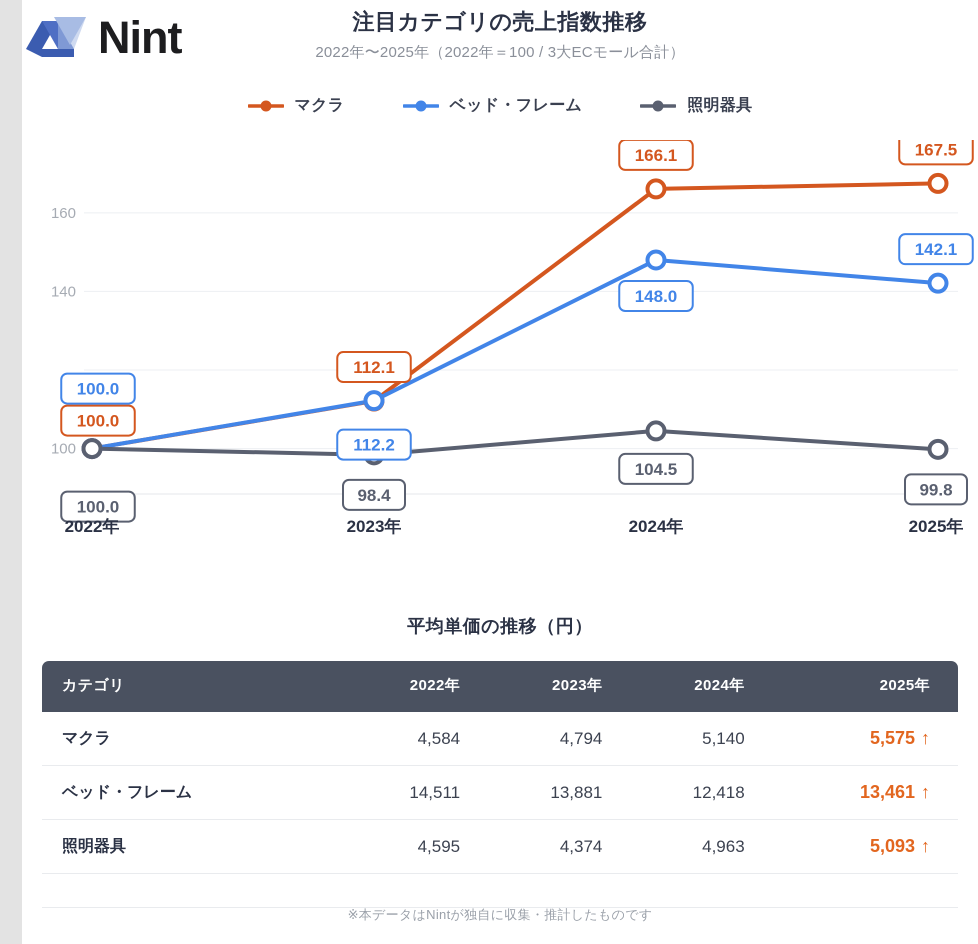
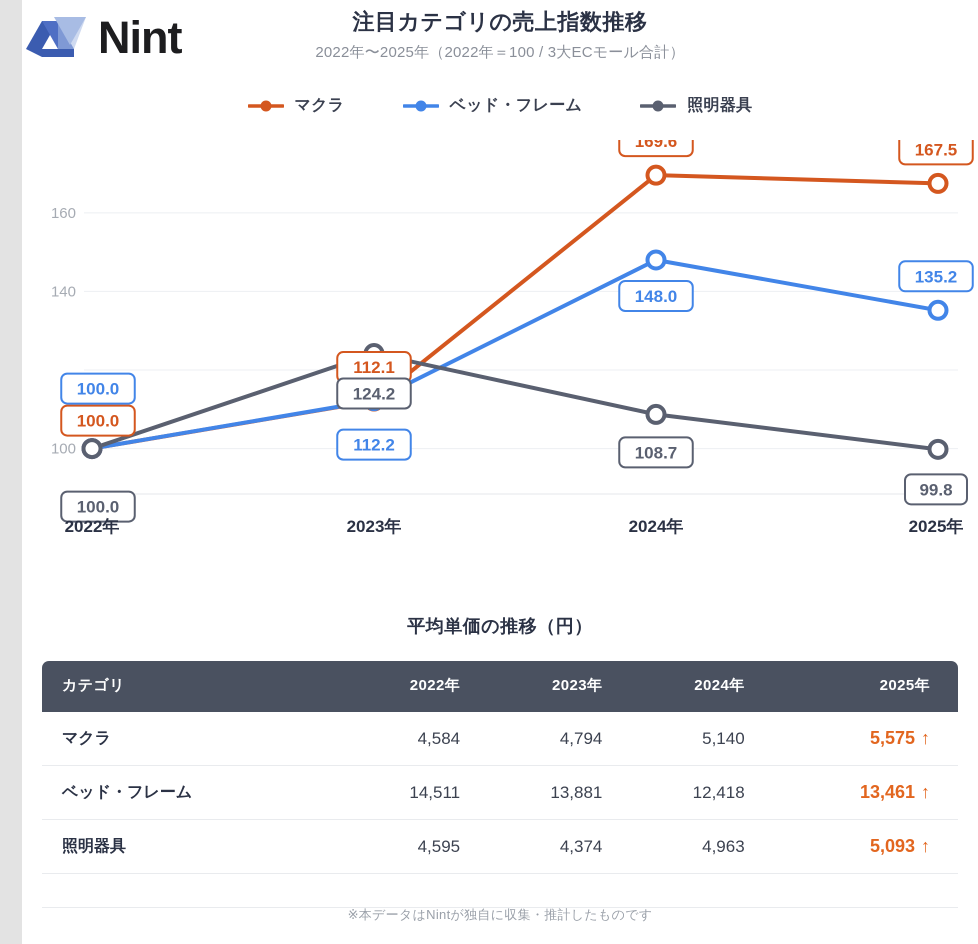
照明器具/2023年: 98.4 -> 124.2
マクラ/2024年: 166.1 -> 169.6
照明器具/2024年: 104.5 -> 108.7
ベッド・フレーム/2025年: 142.1 -> 135.2
